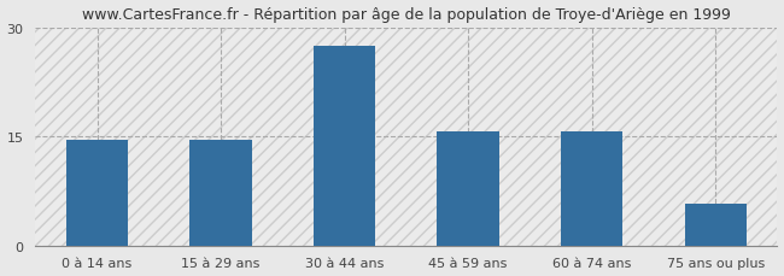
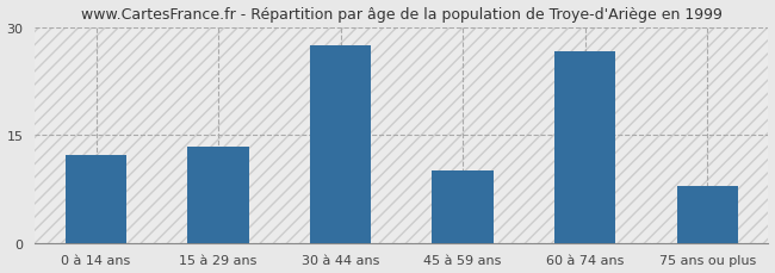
0 à 14 ans: 14.5 -> 12.2
15 à 29 ans: 14.5 -> 13.4
45 à 59 ans: 15.7 -> 10.0
60 à 74 ans: 15.7 -> 26.6
75 ans ou plus: 5.8 -> 8.0
